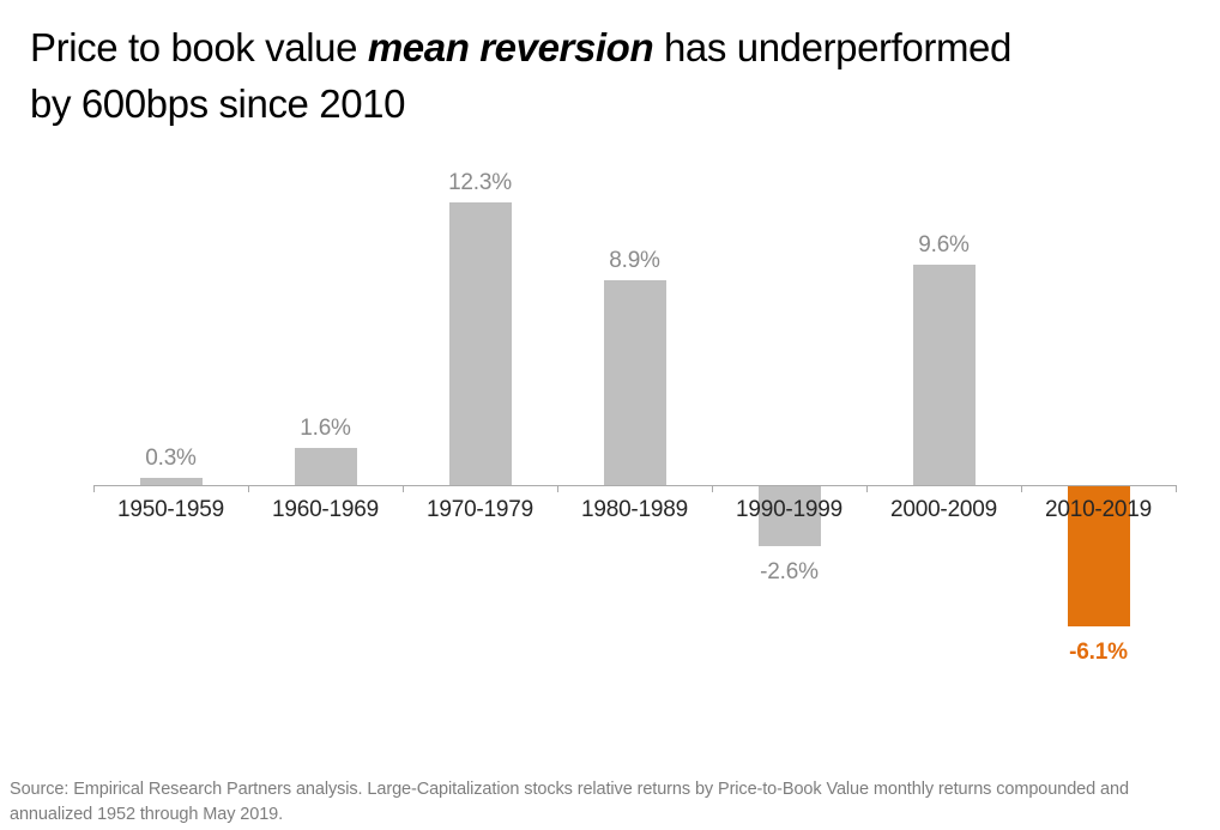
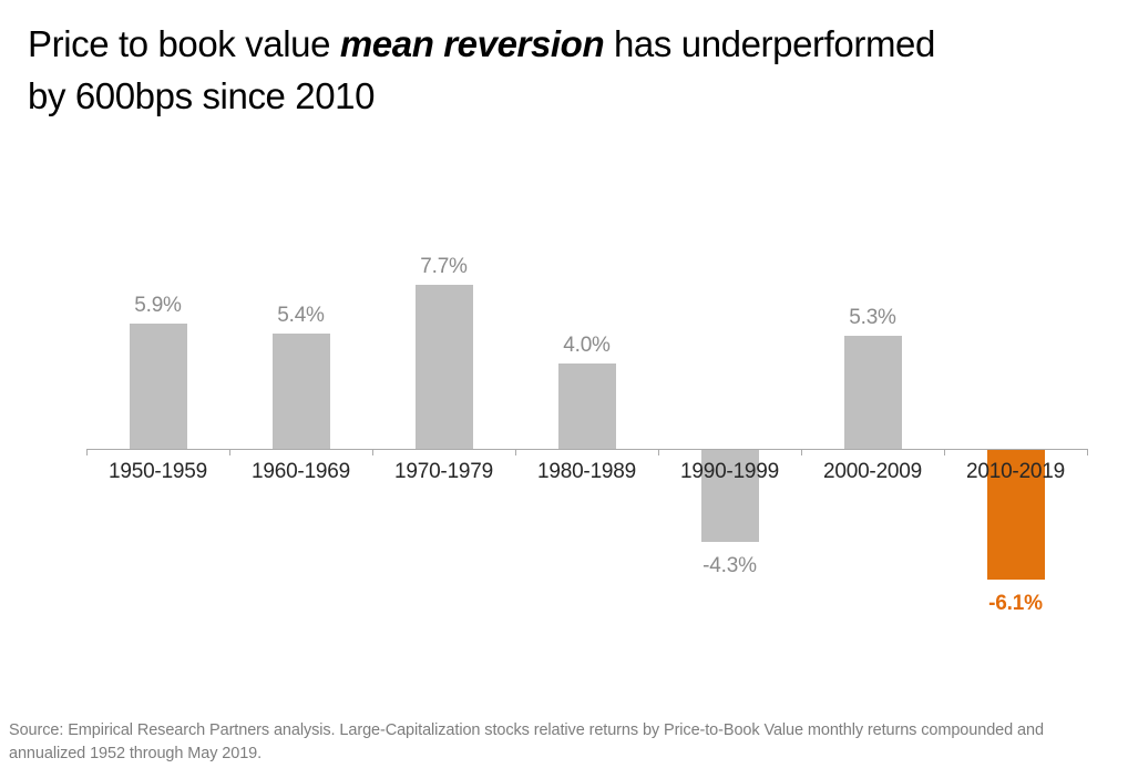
1950-1959: 0.3% -> 5.9%
1960-1969: 1.6% -> 5.4%
1970-1979: 12.3% -> 7.7%
1980-1989: 8.9% -> 4.0%
1990-1999: -2.6% -> -4.3%
2000-2009: 9.6% -> 5.3%
